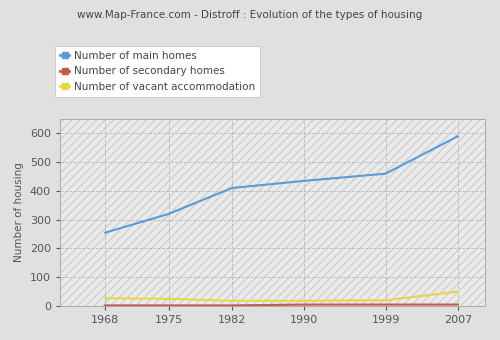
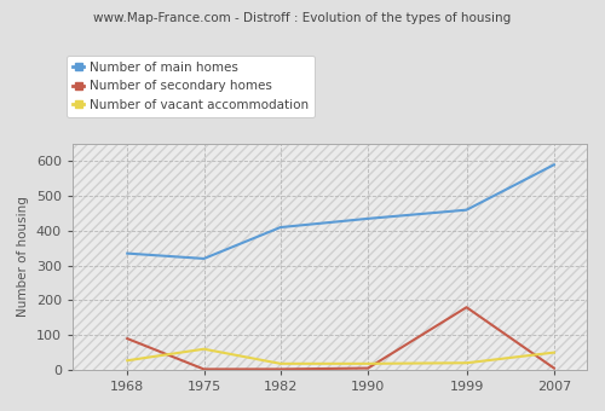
Number of main homes/1968: 255 -> 335
Number of secondary homes/1968: 2 -> 90
Number of vacant accommodation/1975: 25 -> 60
Number of secondary homes/1999: 5 -> 180
